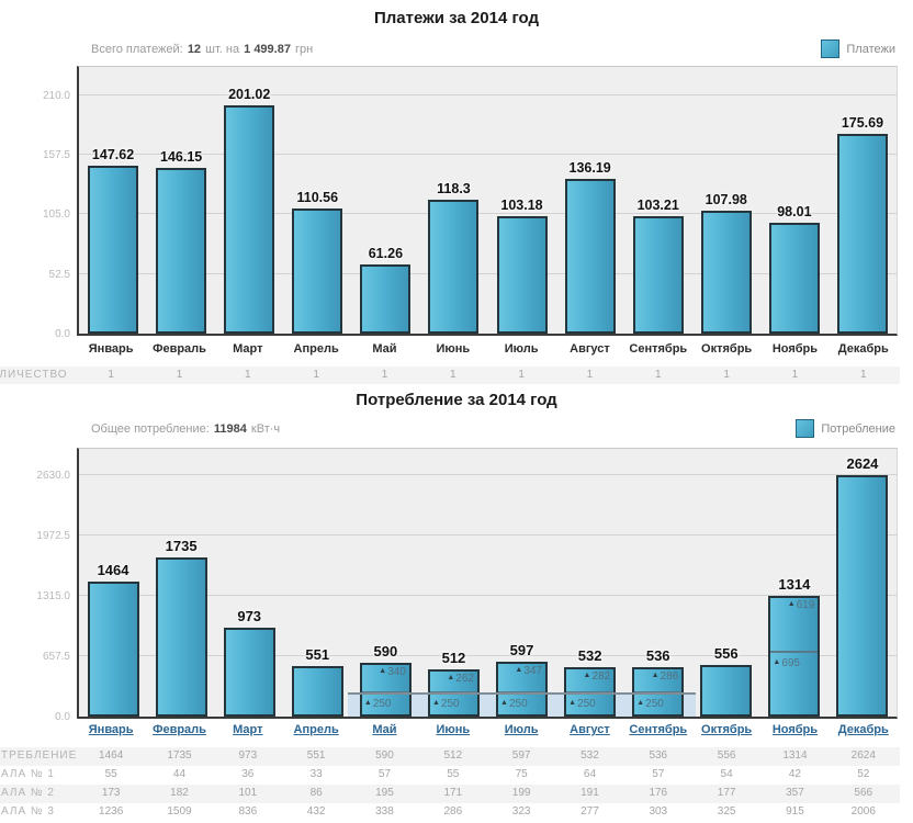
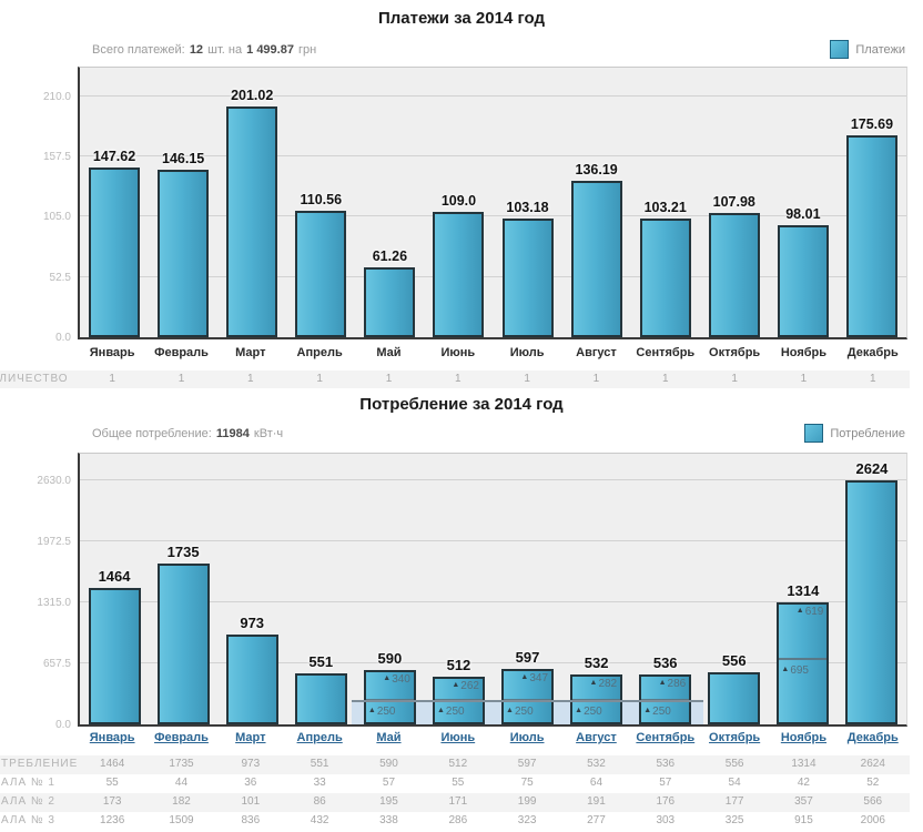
Платежи за 2014 год/Июнь: 118.3 -> 109.0
